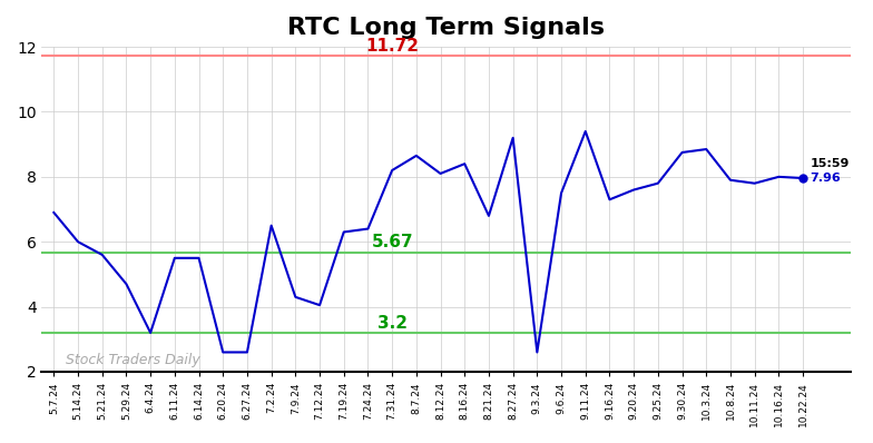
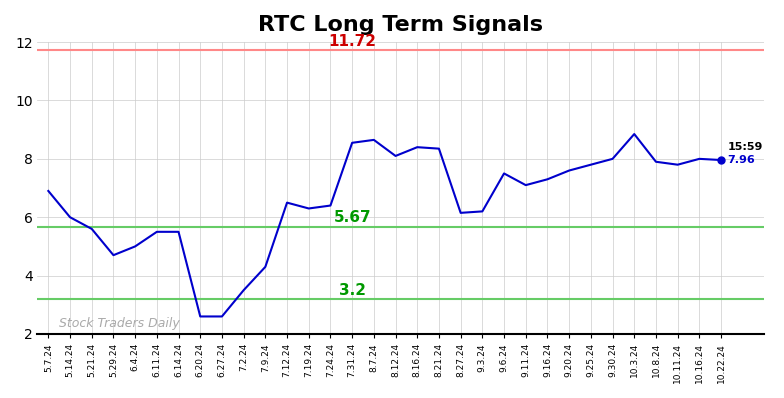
6.4.24: 3.20 -> 5.00
7.2.24: 6.50 -> 3.50
7.12.24: 4.05 -> 6.50
7.31.24: 8.20 -> 8.55
8.21.24: 6.80 -> 8.35
8.27.24: 9.20 -> 6.15
9.3.24: 2.60 -> 6.20
9.11.24: 9.40 -> 7.10
9.30.24: 8.75 -> 8.00
